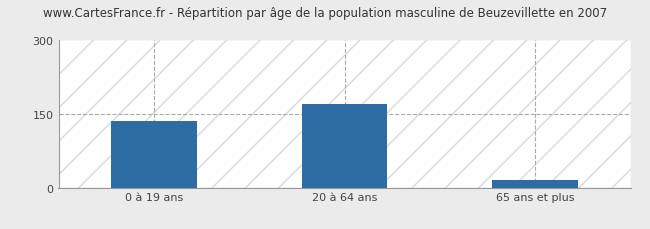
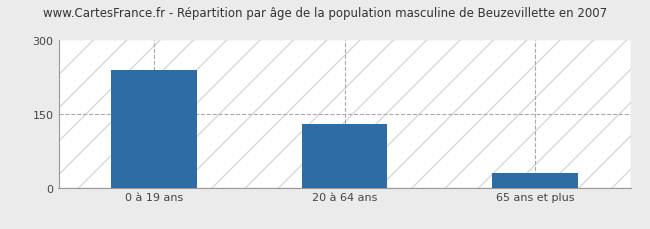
0 à 19 ans: 135 -> 240
20 à 64 ans: 170 -> 130
65 ans et plus: 15 -> 30
